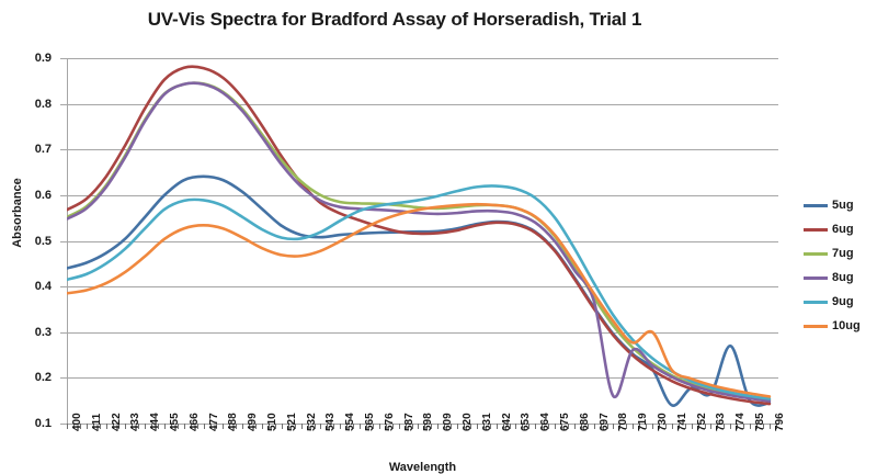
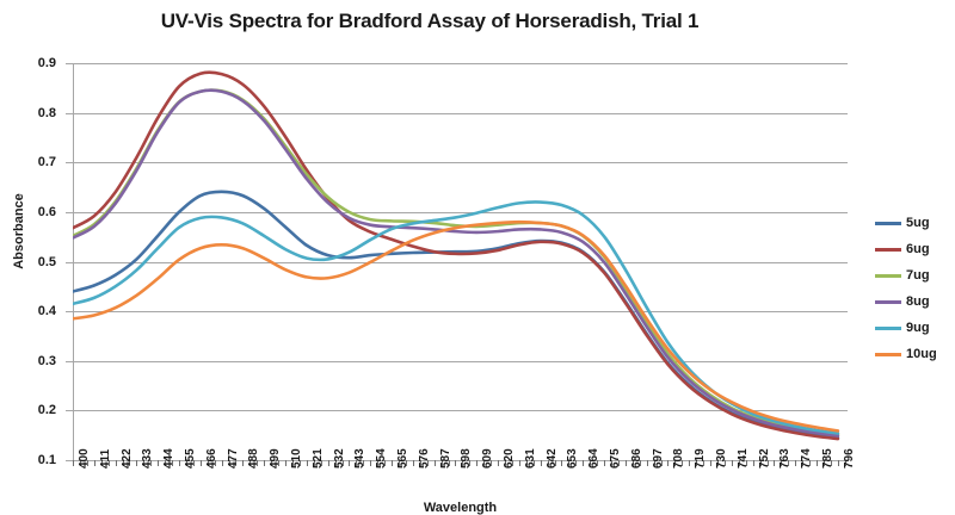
8ug/708: 0.16 -> 0.31
10ug/730: 0.30 -> 0.24
5ug/741: 0.14 -> 0.20
5ug/774: 0.27 -> 0.16
